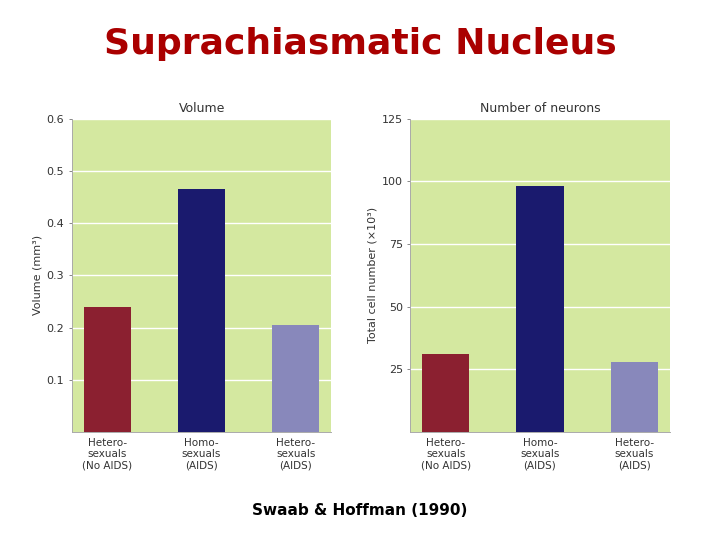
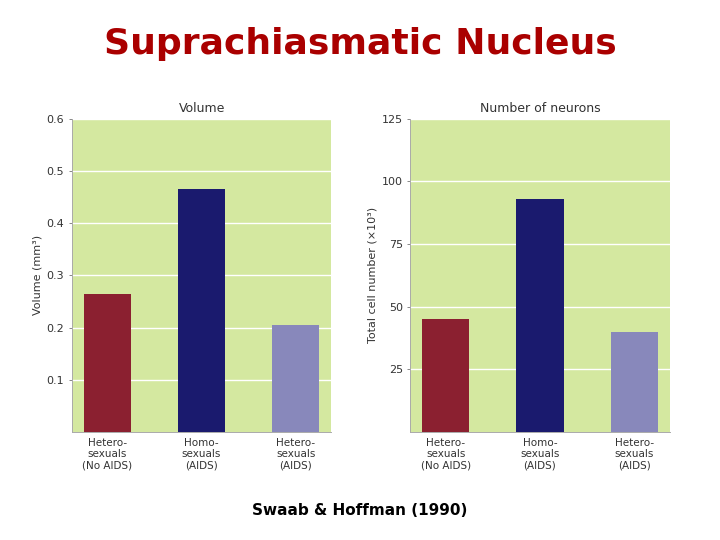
Volume/Hetero- sexuals (No AIDS): 0.240 -> 0.265
Number of neurons/Hetero- sexuals (No AIDS): 31 -> 45
Number of neurons/Homo- sexuals (AIDS): 98 -> 93
Number of neurons/Hetero- sexuals (AIDS): 28 -> 40
